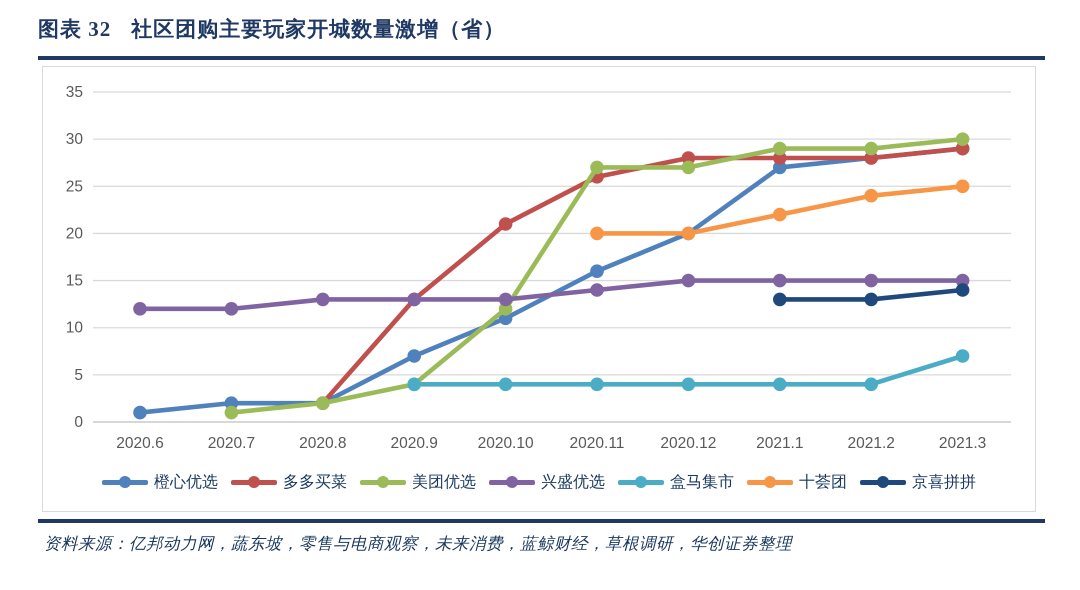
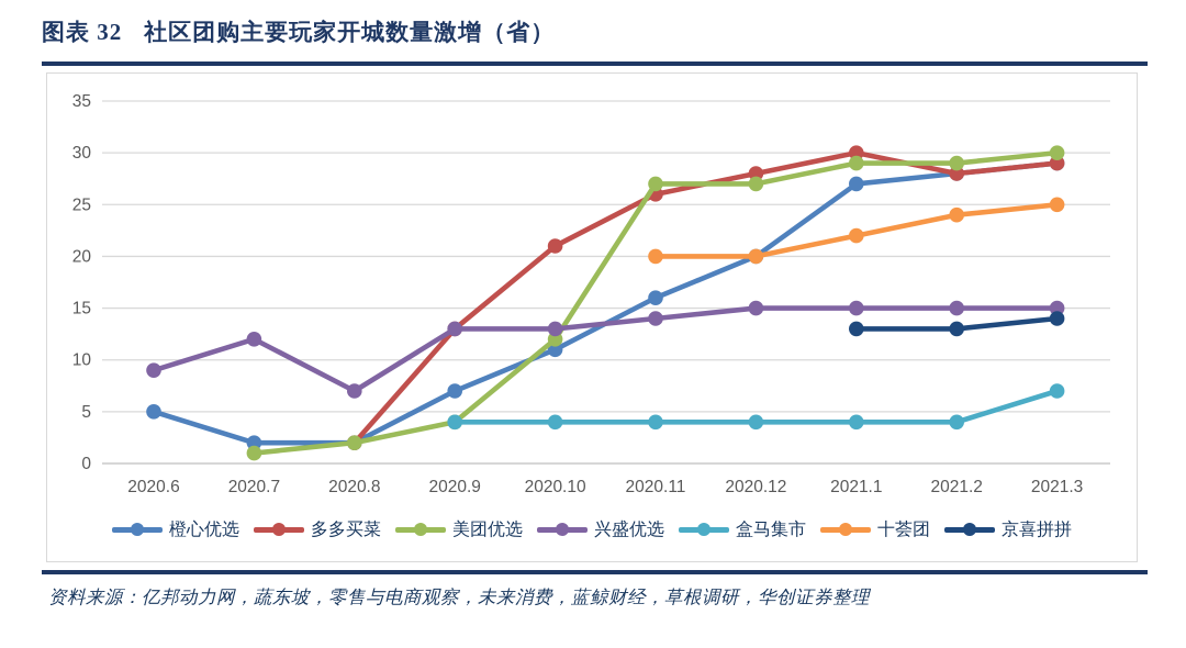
橙心优选/2020.6: 1 -> 5
兴盛优选/2020.6: 12 -> 9
兴盛优选/2020.8: 13 -> 7
多多买菜/2021.1: 28 -> 30
